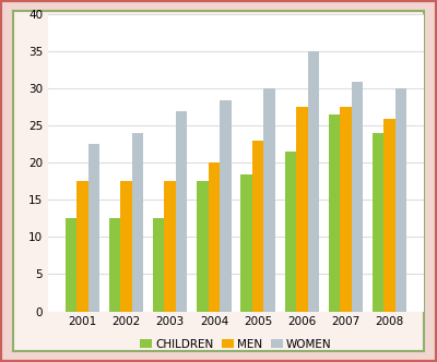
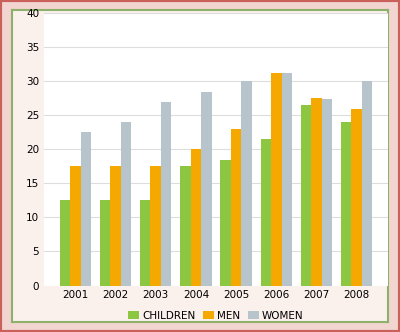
MEN/2006: 27.5 -> 31.2
WOMEN/2006: 35.0 -> 31.2
WOMEN/2007: 31.0 -> 27.4
